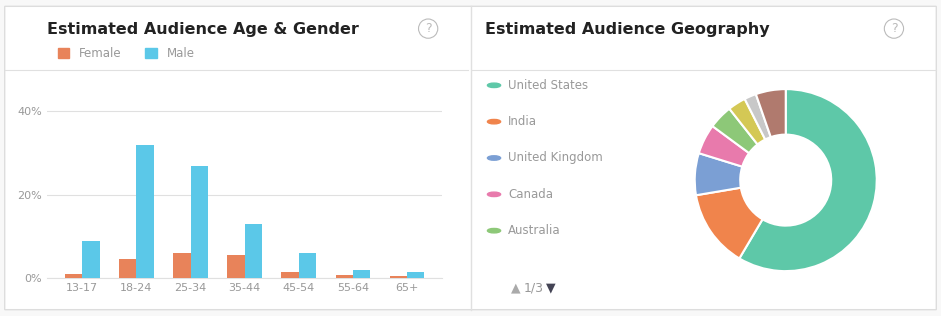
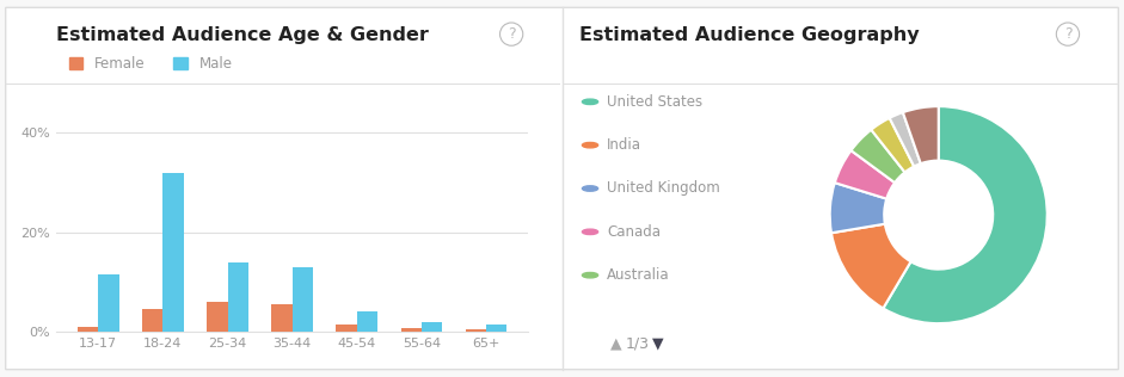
Male/13-17: 9.0% -> 11.5%
Male/25-34: 27.0% -> 14.0%
Male/45-54: 6.0% -> 4.0%
